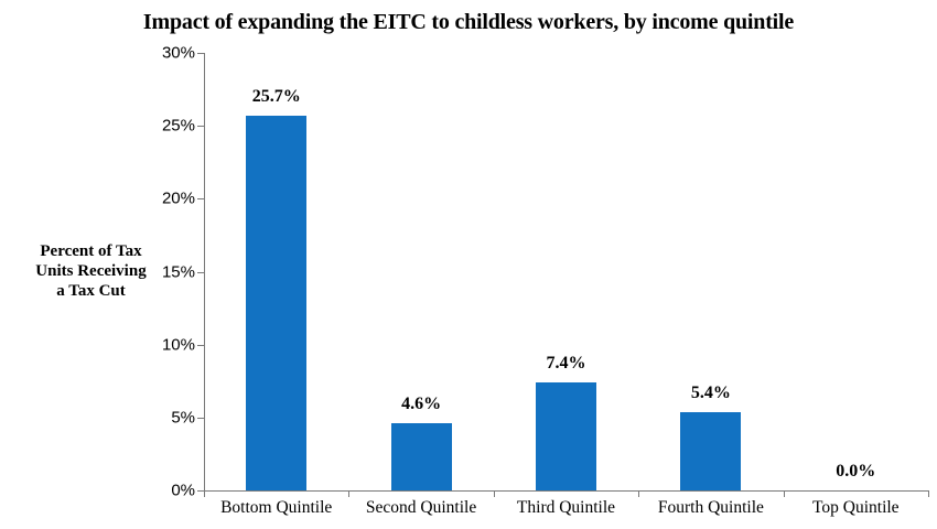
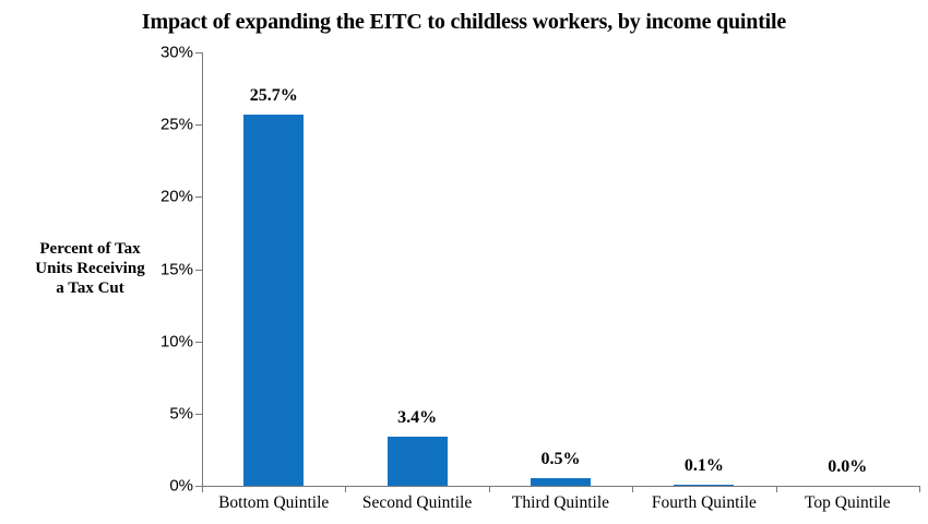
Second Quintile: 4.6% -> 3.4%
Third Quintile: 7.4% -> 0.5%
Fourth Quintile: 5.4% -> 0.1%
